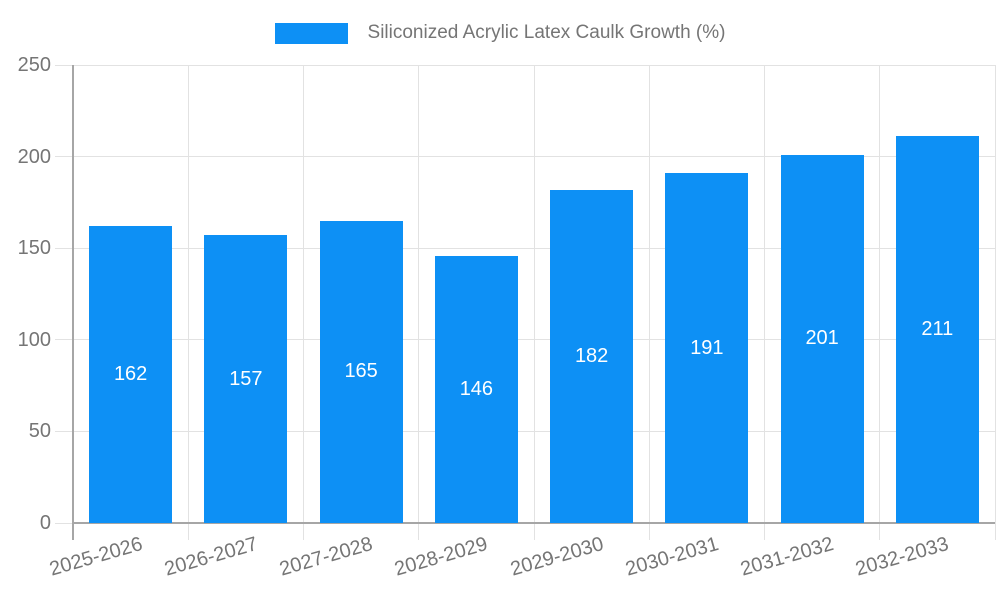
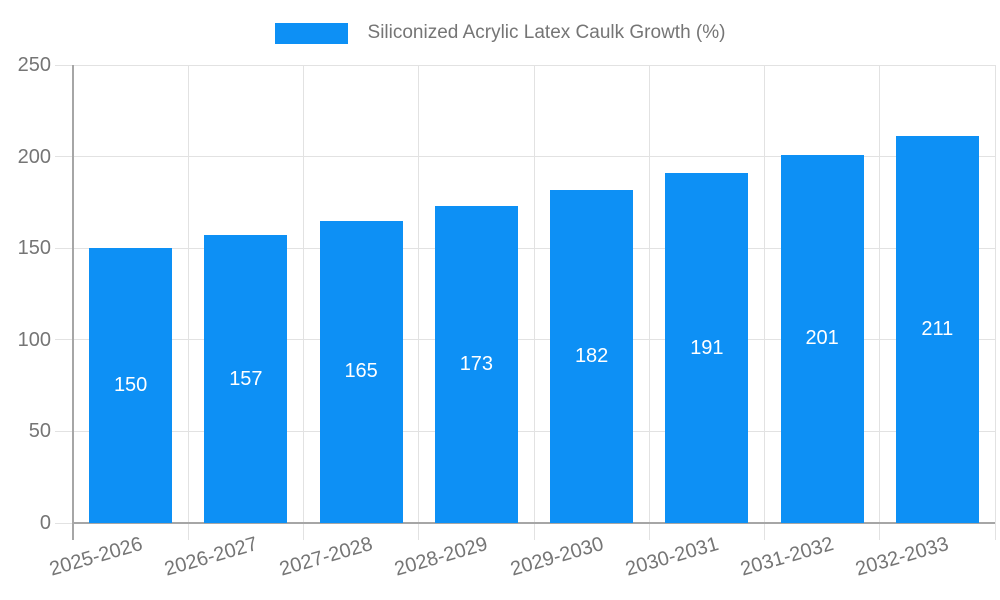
2025-2026: 162 -> 150
2028-2029: 146 -> 173
